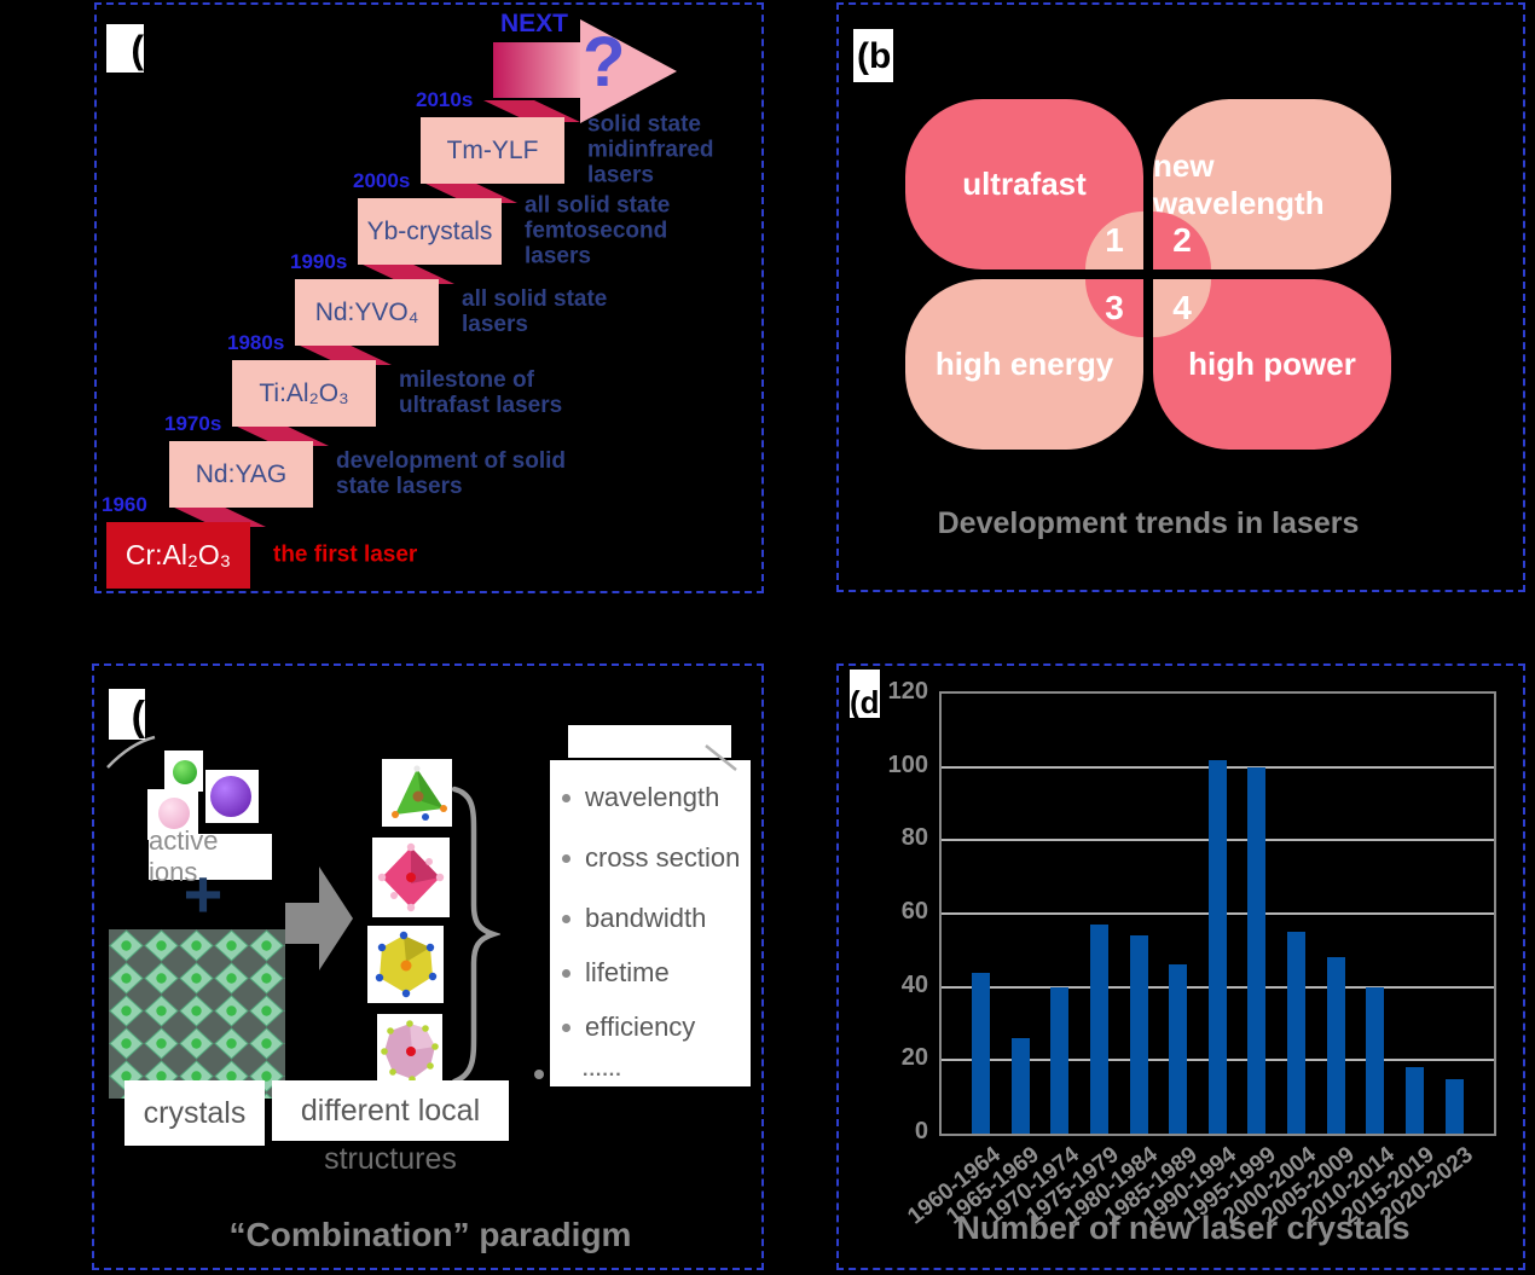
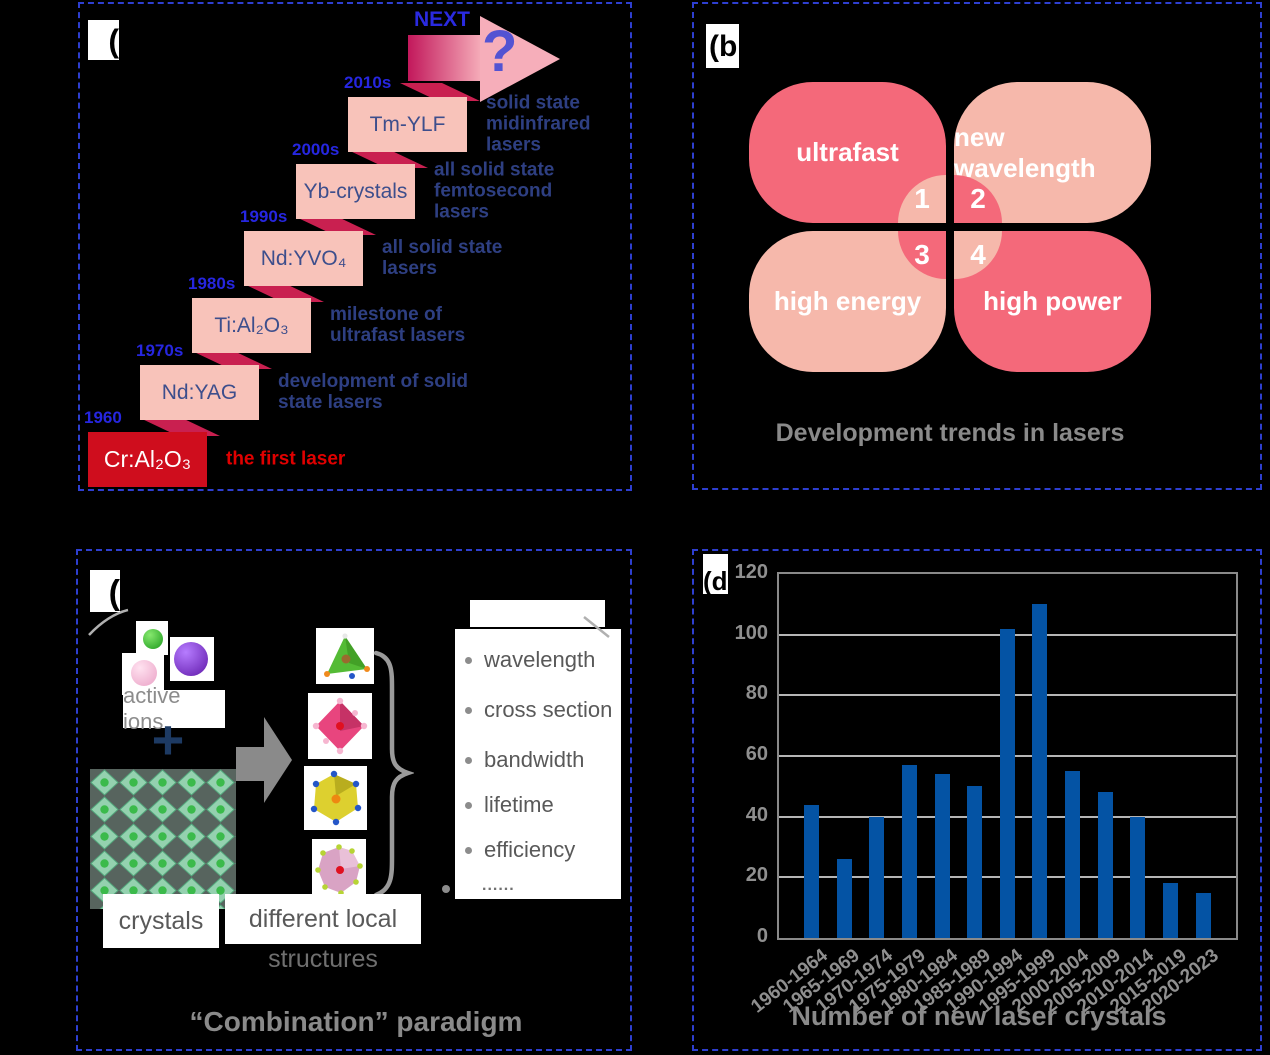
1985-1989: 46 -> 50
1995-1999: 100 -> 110
